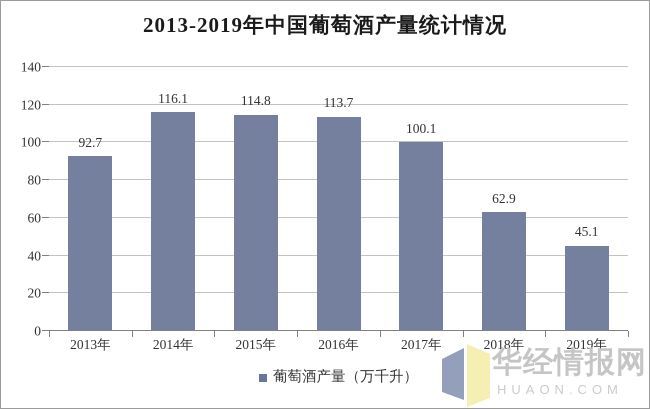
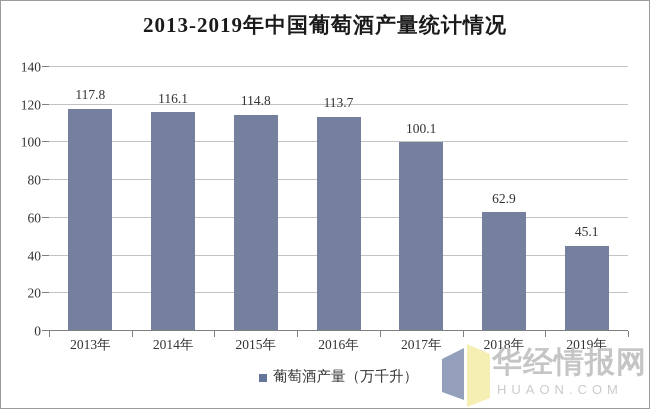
2013年: 92.7 -> 117.8
